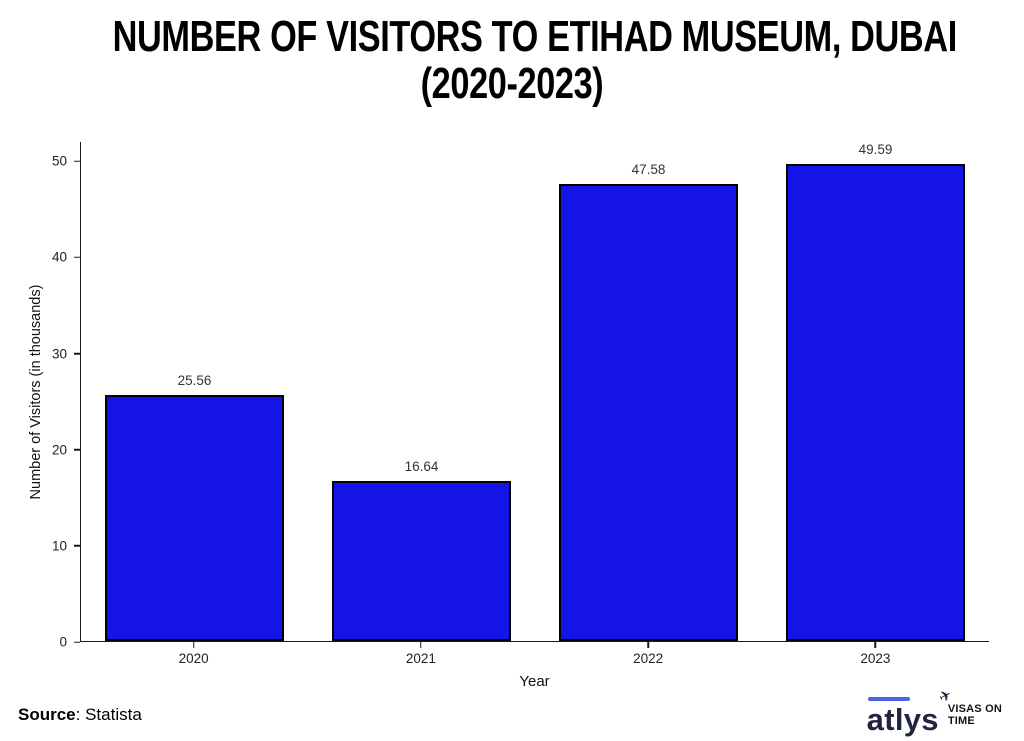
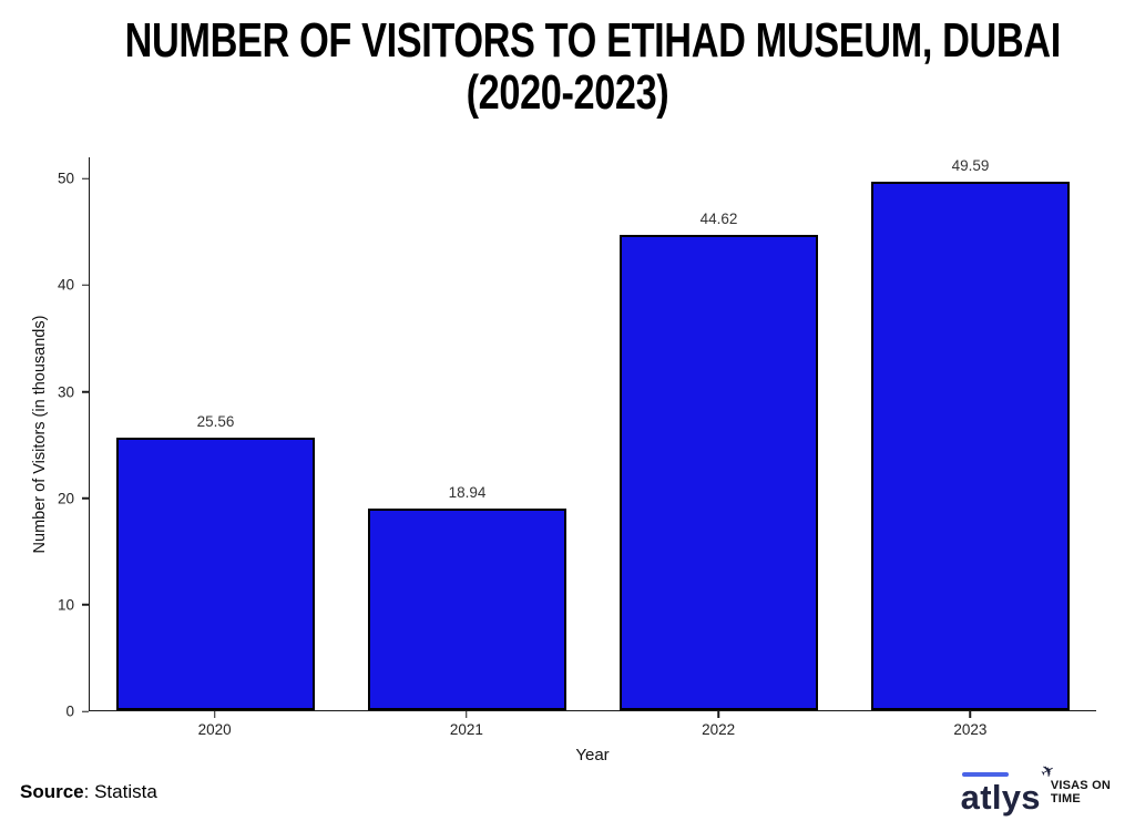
2021: 16.64 -> 18.94
2022: 47.58 -> 44.62
